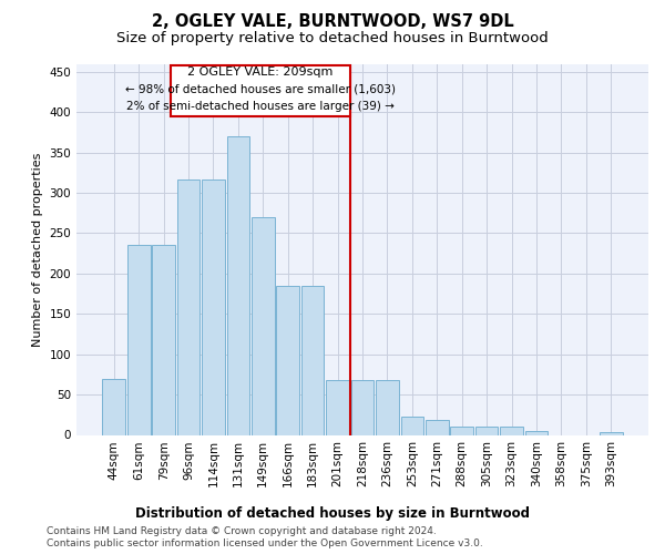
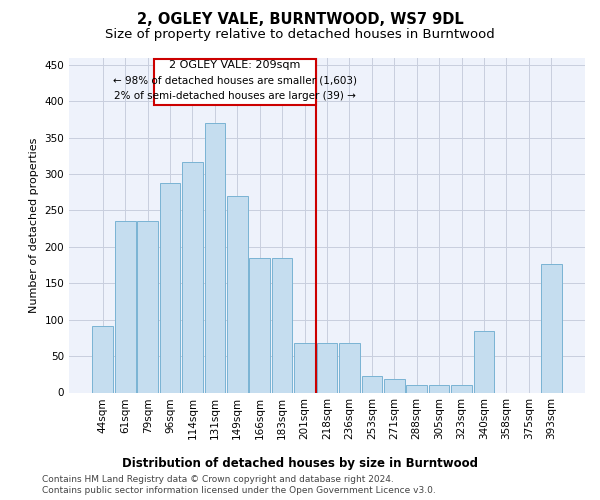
44sqm: 70 -> 92
96sqm: 316 -> 288
340sqm: 5 -> 84
393sqm: 4 -> 176
